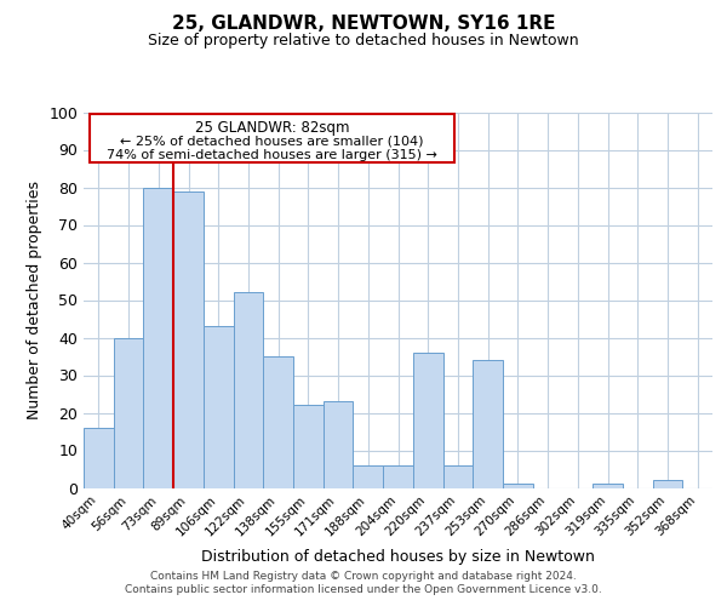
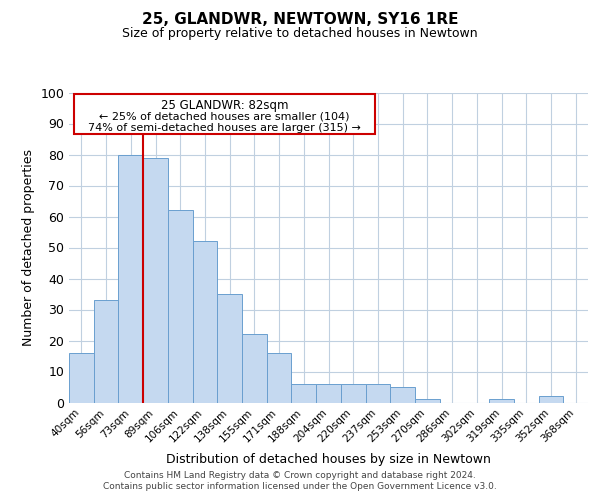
56sqm: 40 -> 33
106sqm: 43 -> 62
171sqm: 23 -> 16
220sqm: 36 -> 6
253sqm: 34 -> 5
